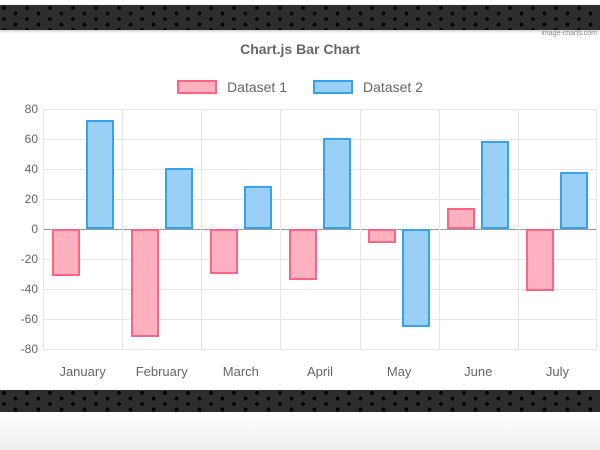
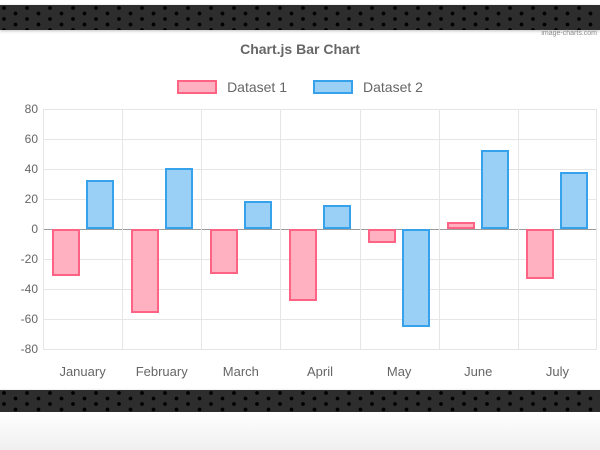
Dataset 2/January: 73 -> 33
Dataset 1/February: -72 -> -56
Dataset 2/March: 29 -> 19
Dataset 1/April: -34 -> -48
Dataset 2/April: 61 -> 16
Dataset 1/June: 14 -> 5
Dataset 2/June: 59 -> 53
Dataset 1/July: -41 -> -33
